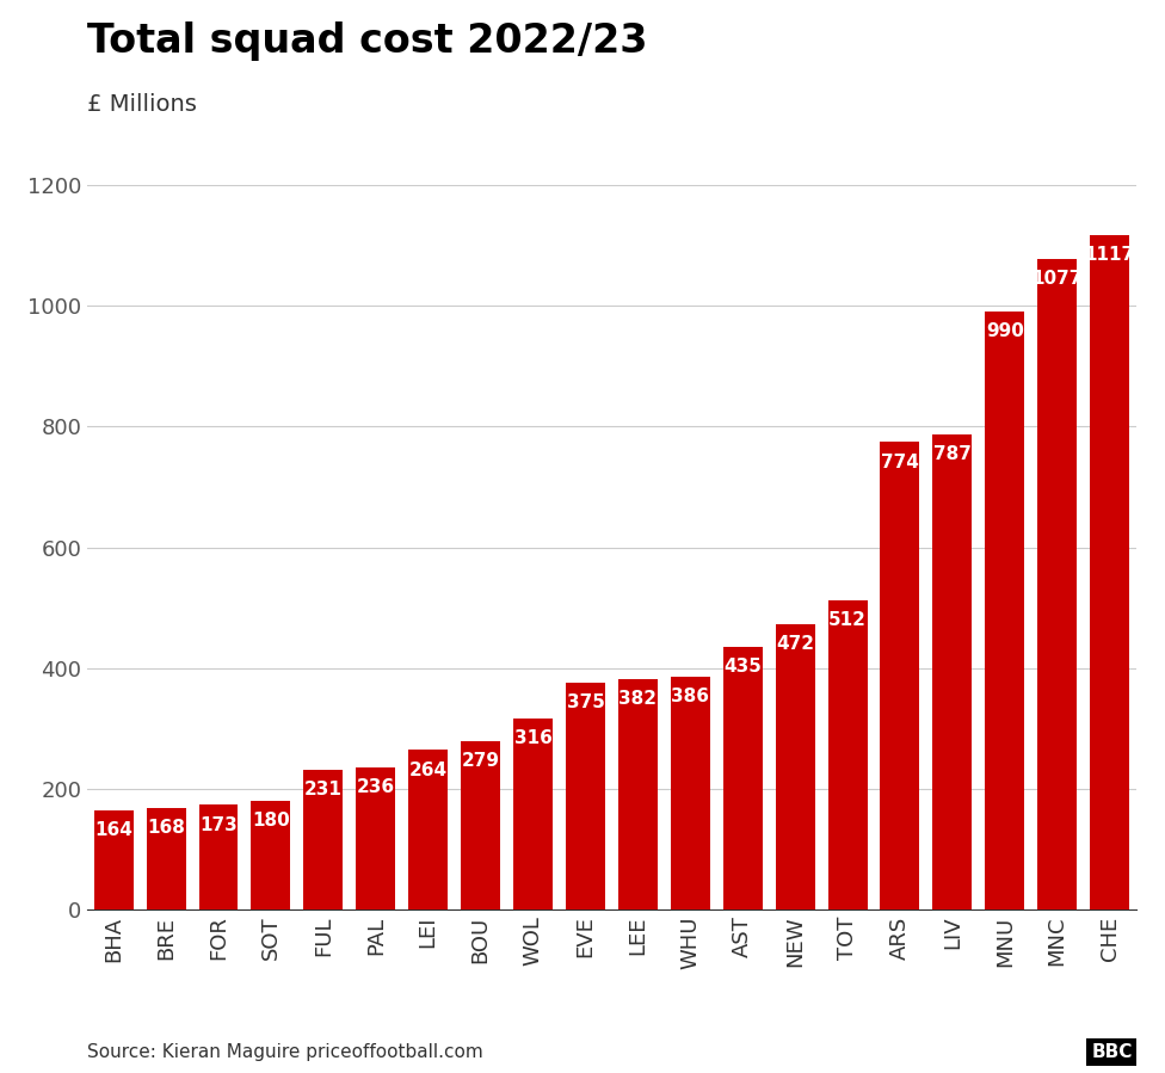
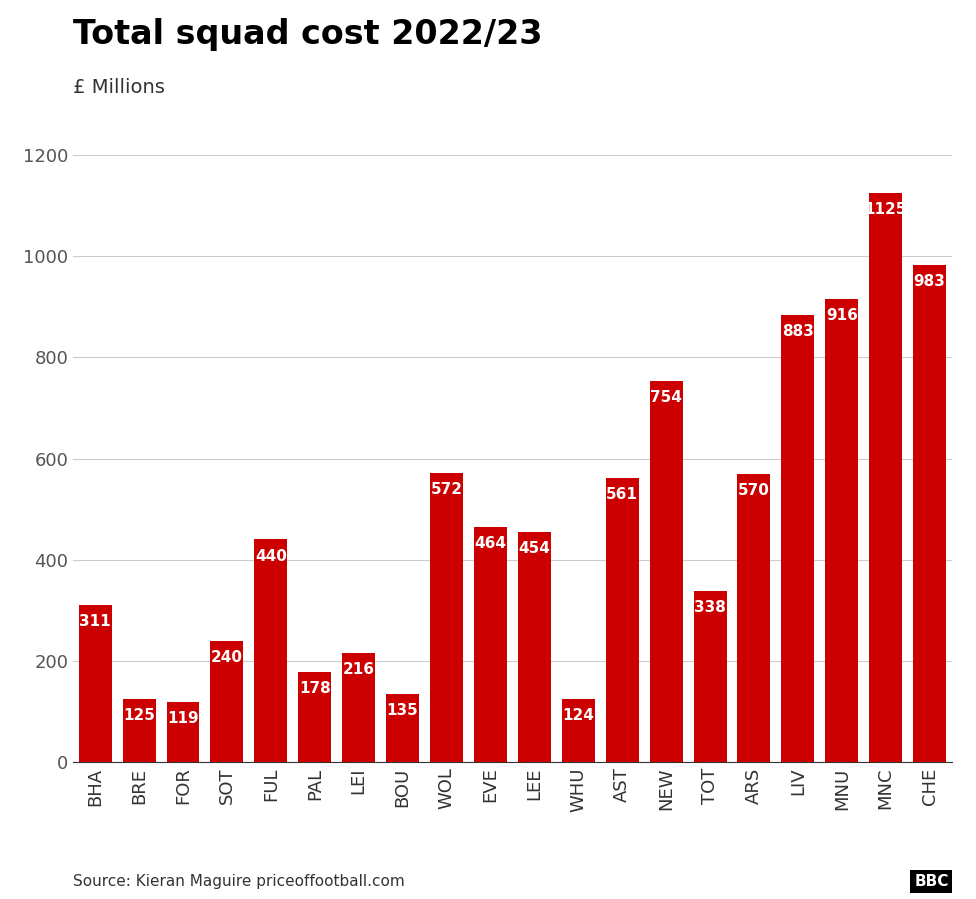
BHA: 164 -> 311
BRE: 168 -> 125
FOR: 173 -> 119
SOT: 180 -> 240
FUL: 231 -> 440
PAL: 236 -> 178
LEI: 264 -> 216
BOU: 279 -> 135
WOL: 316 -> 572
EVE: 375 -> 464
LEE: 382 -> 454
WHU: 386 -> 124
AST: 435 -> 561
NEW: 472 -> 754
TOT: 512 -> 338
ARS: 774 -> 570
LIV: 787 -> 883
MNU: 990 -> 916
MNC: 1077 -> 1125
CHE: 1117 -> 983
